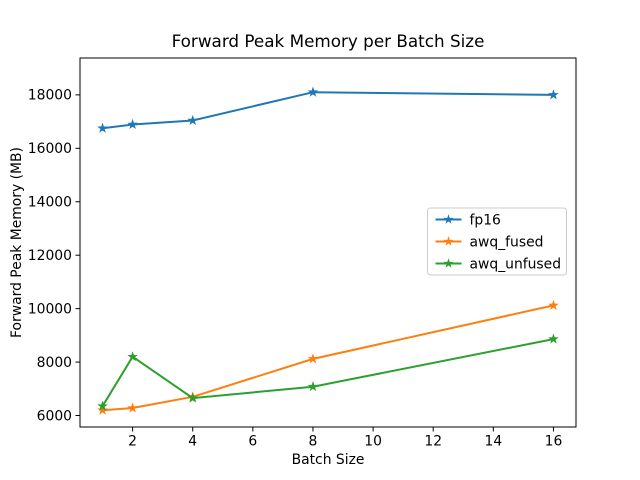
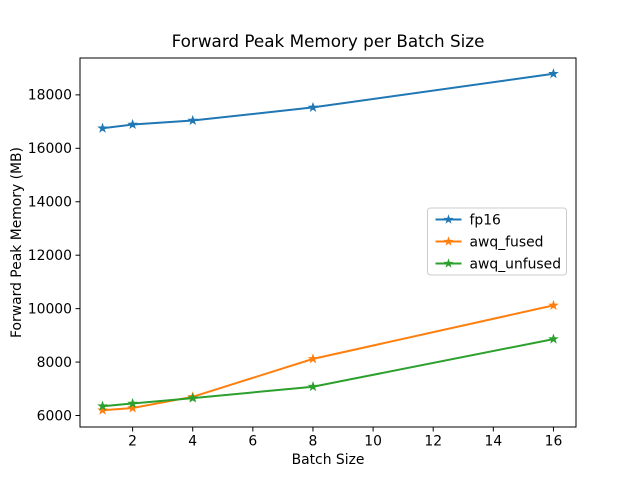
awq_unfused/2: 8200 -> 6400
fp16/8: 18100 -> 17500
fp16/16: 18000 -> 18800
